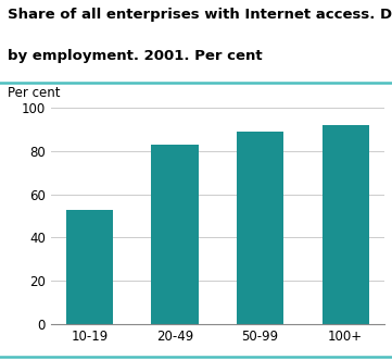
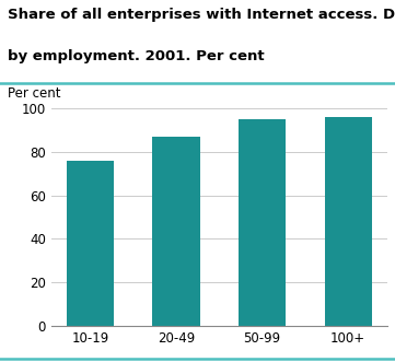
10-19: 53 -> 76
20-49: 83 -> 87
50-99: 89 -> 95
100+: 92 -> 96
